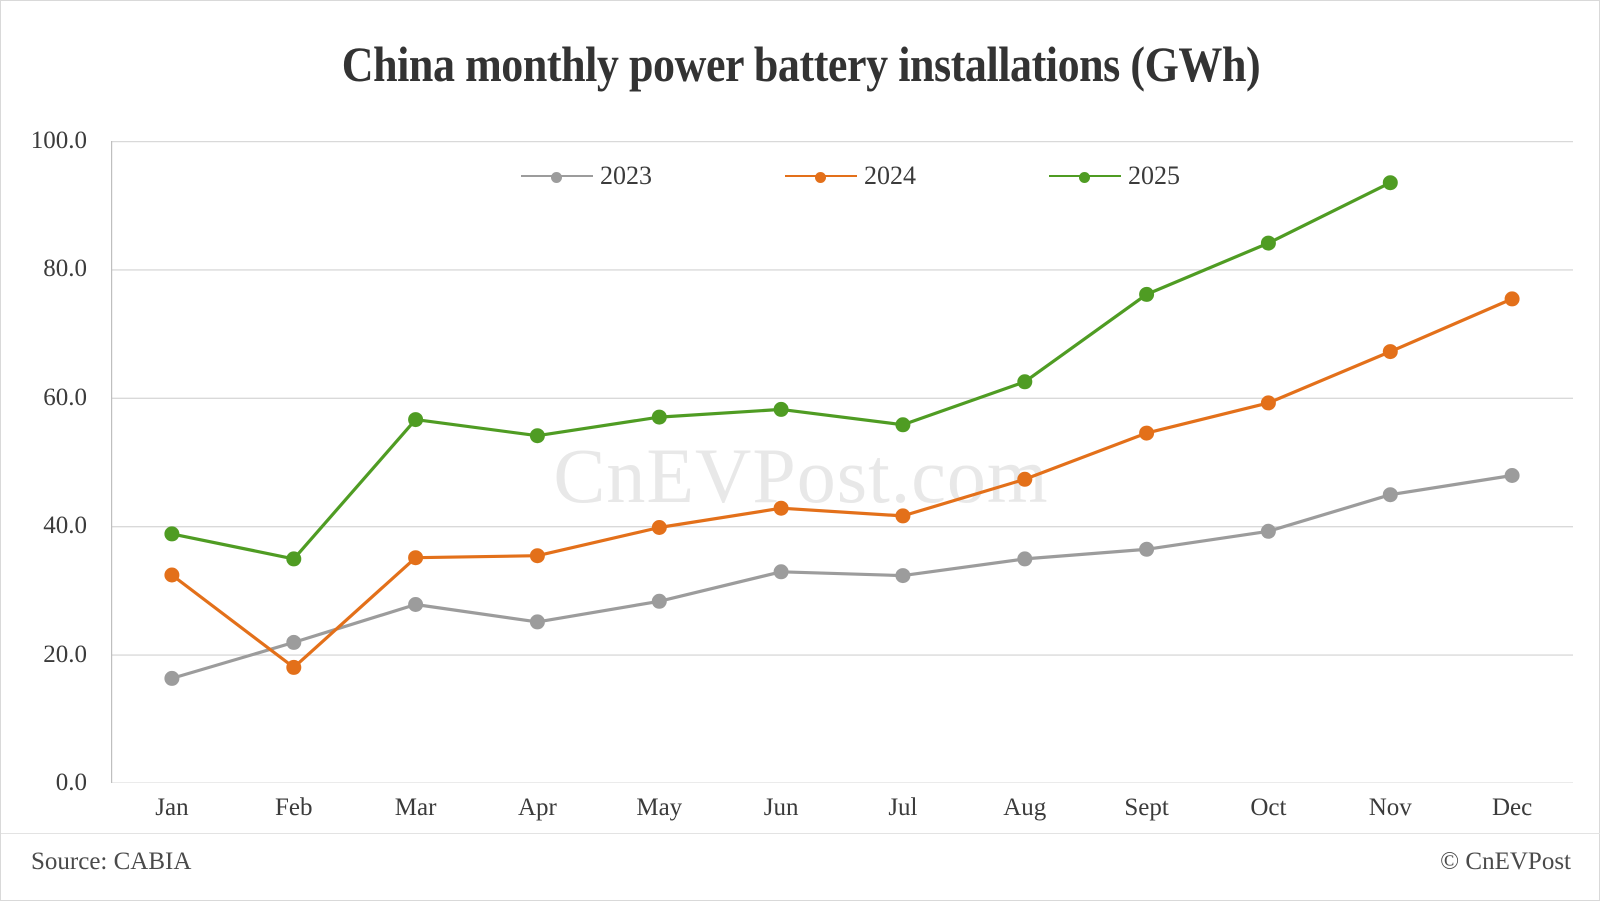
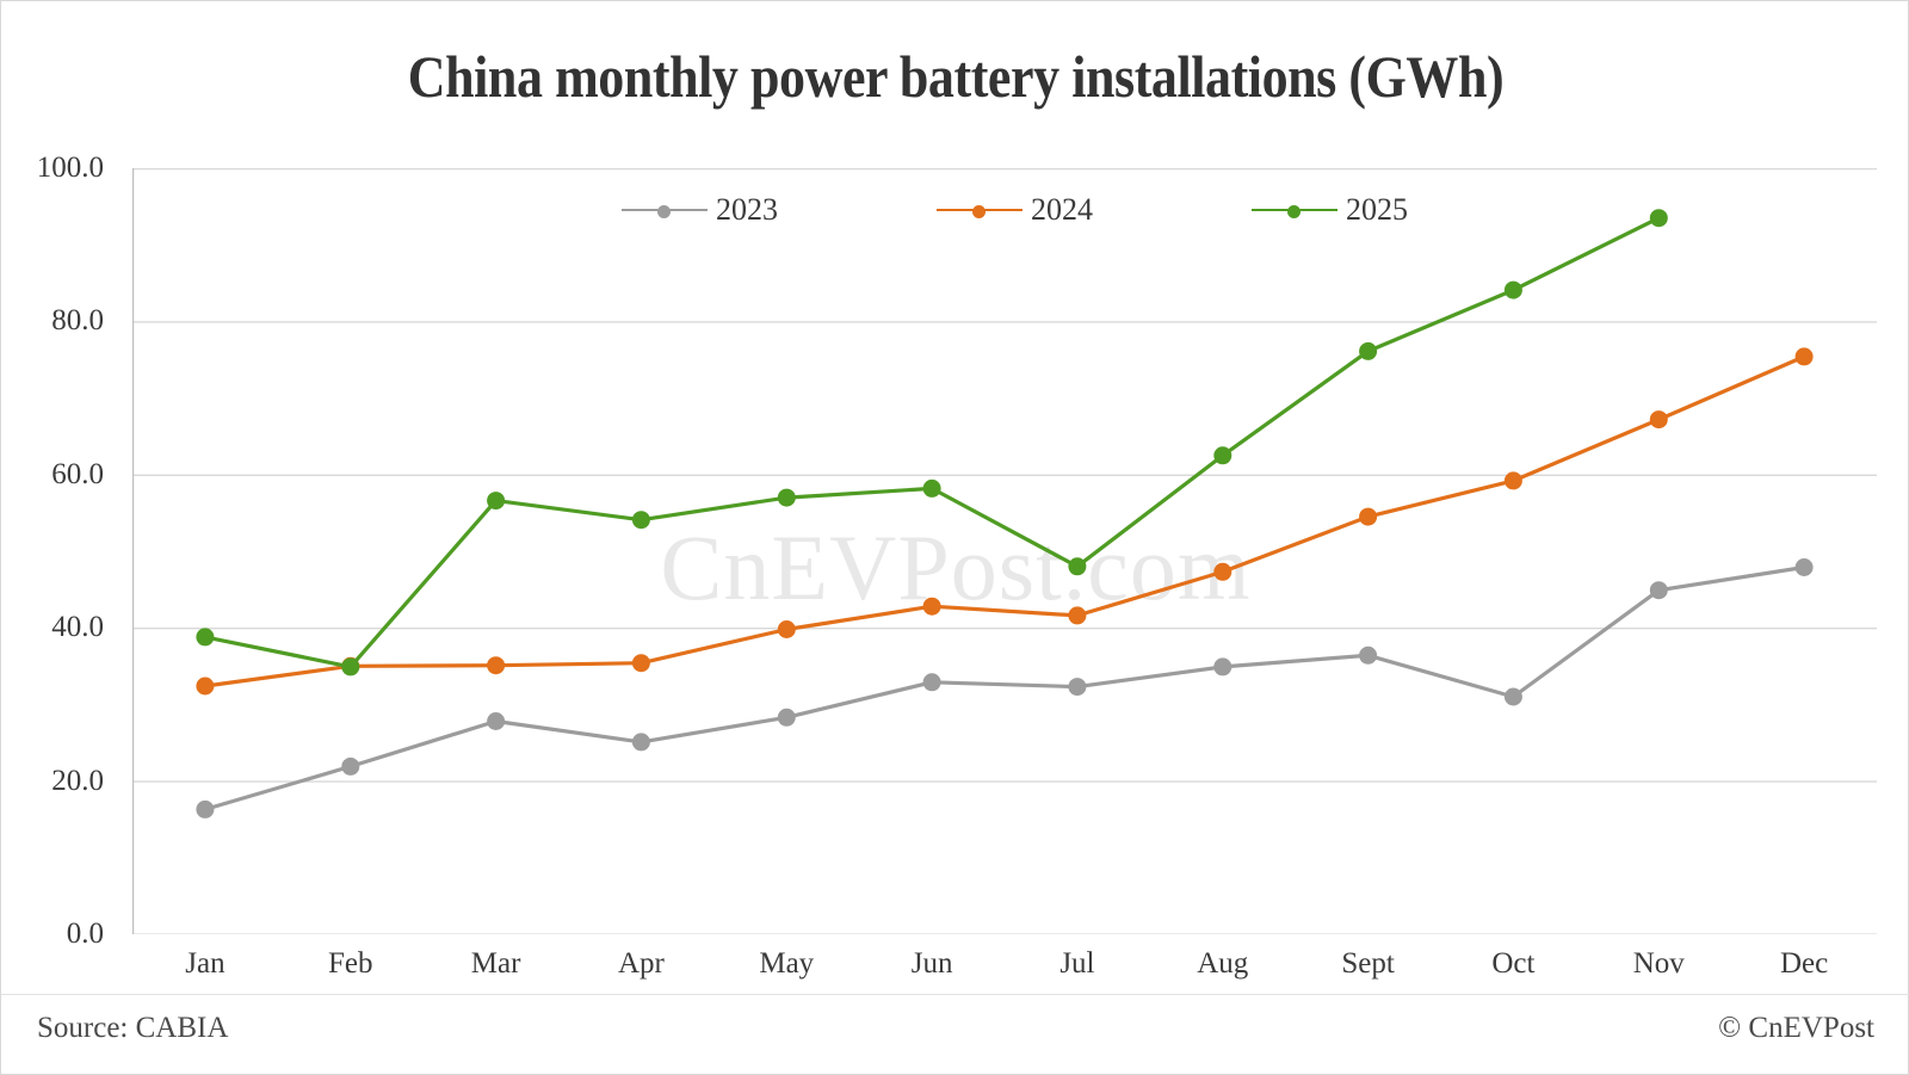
2024/Feb: 18 -> 35
2025/Jul: 56 -> 48
2023/Oct: 39 -> 31
